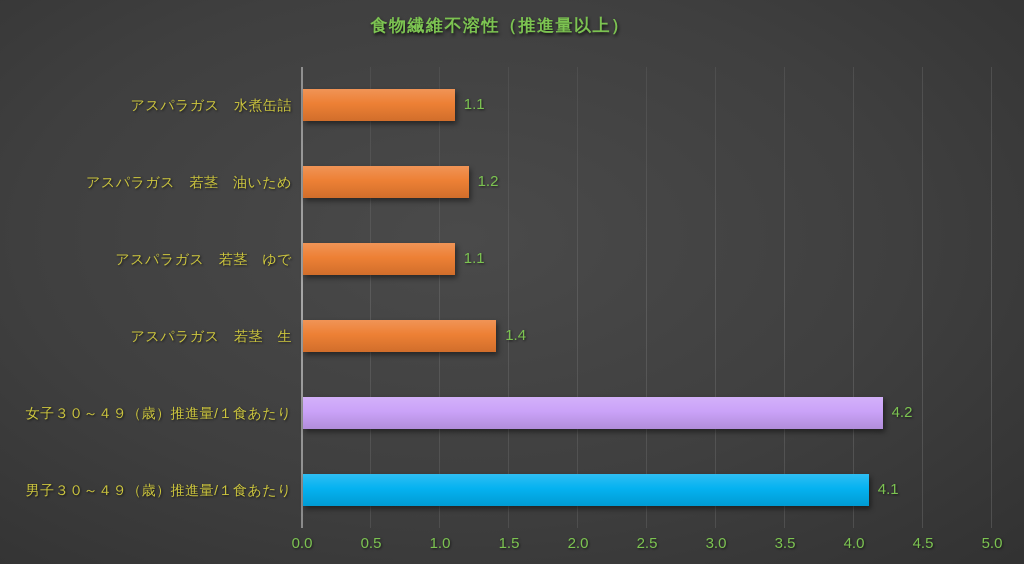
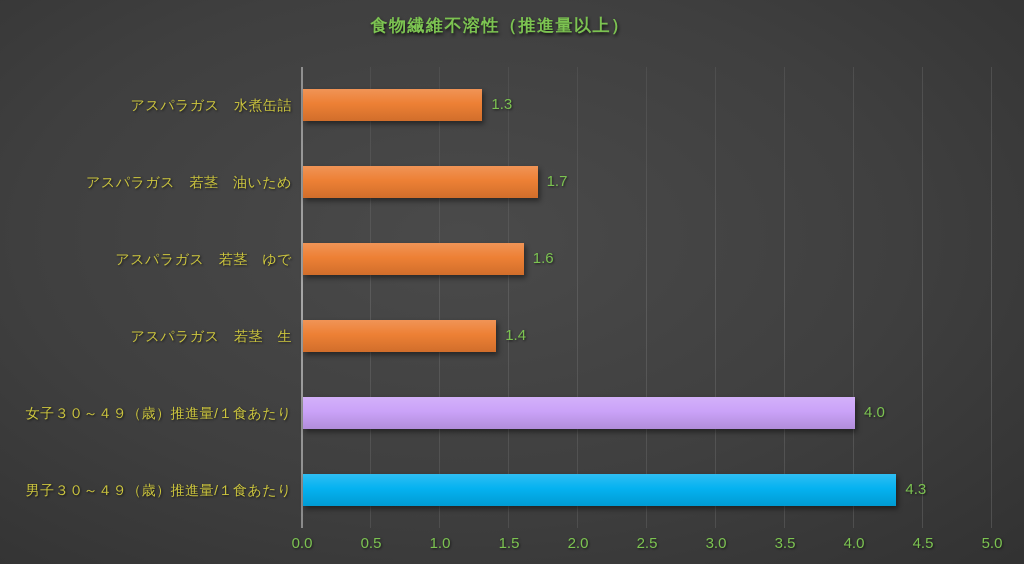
アスパラガス 水煮缶詰: 1.1 -> 1.3
アスパラガス 若茎 油いため: 1.2 -> 1.7
アスパラガス 若茎 ゆで: 1.1 -> 1.6
女子３０～４９（歳）推進量/１食あたり: 4.2 -> 4.0
男子３０～４９（歳）推進量/１食あたり: 4.1 -> 4.3
